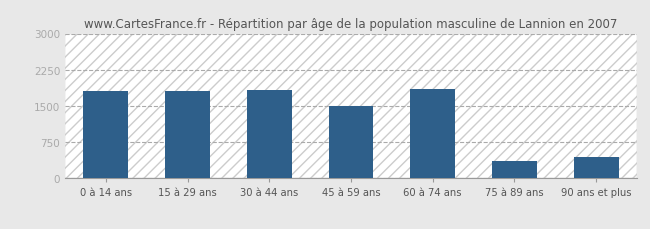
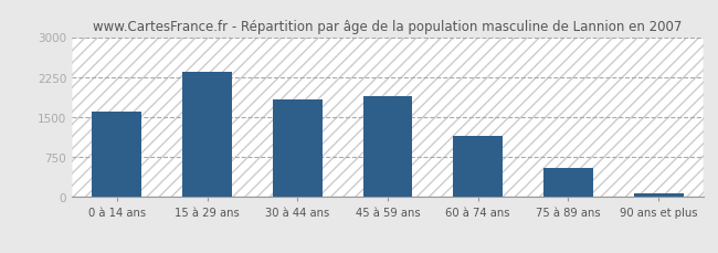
0 à 14 ans: 1800 -> 1610
15 à 29 ans: 1800 -> 2350
45 à 59 ans: 1500 -> 1900
60 à 74 ans: 1850 -> 1150
75 à 89 ans: 350 -> 550
90 ans et plus: 450 -> 80
